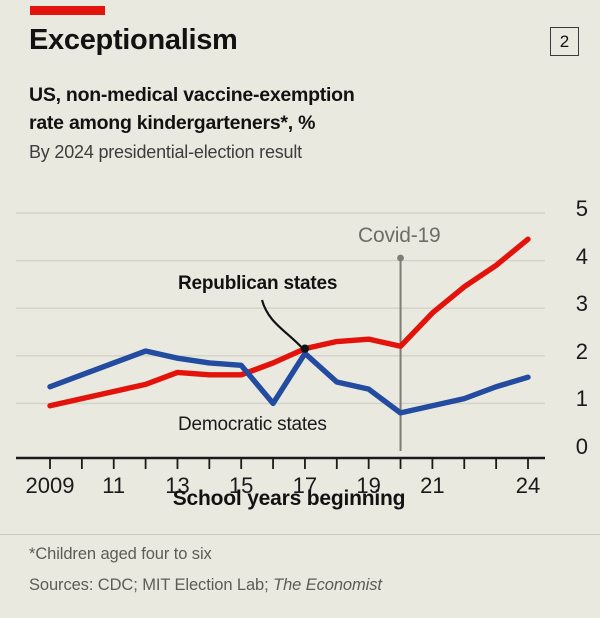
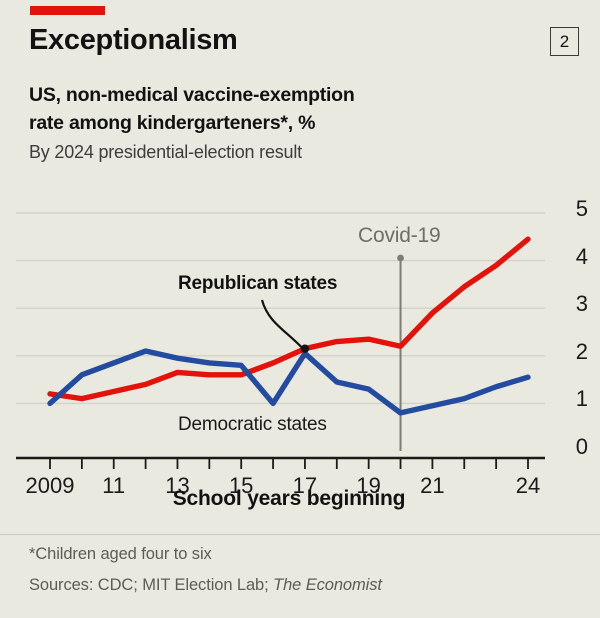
Republican states/2009: 0.9 -> 1.2
Democratic states/2009: 1.4 -> 1.0
